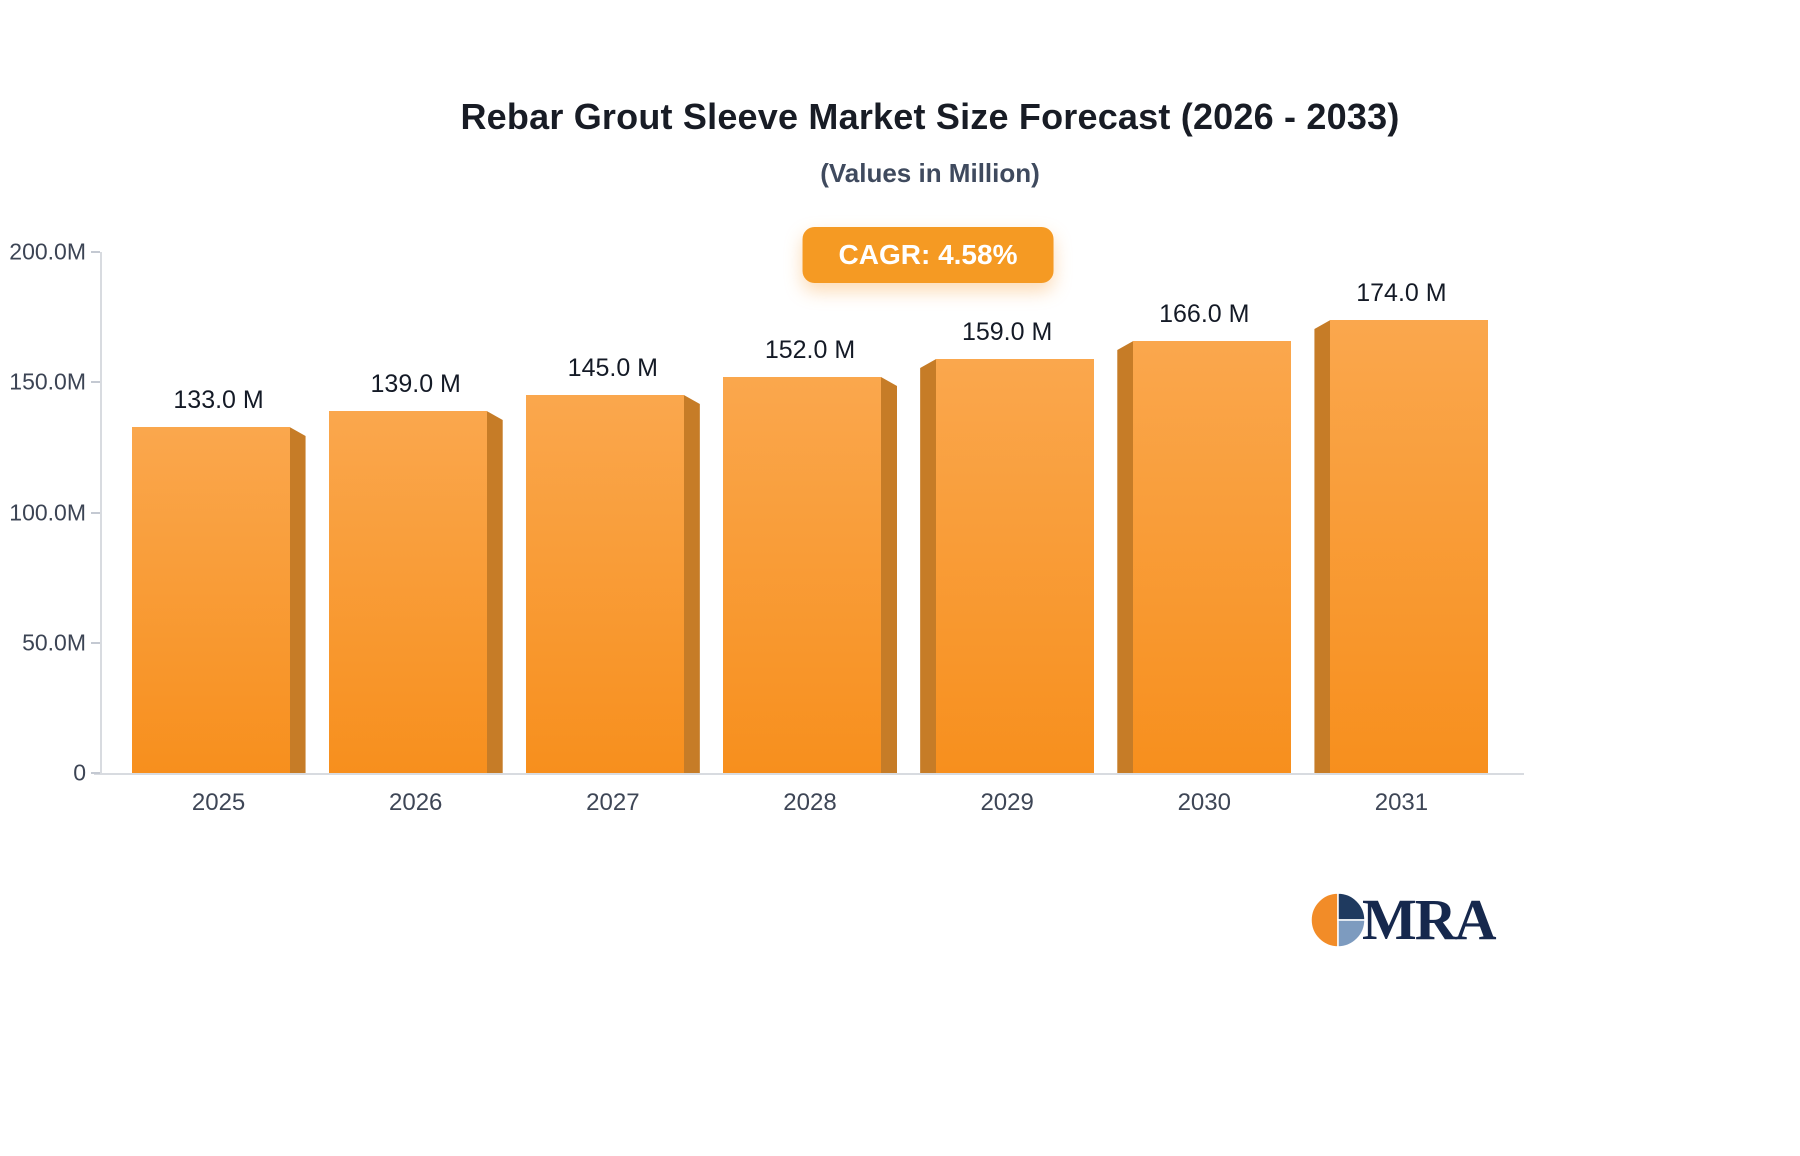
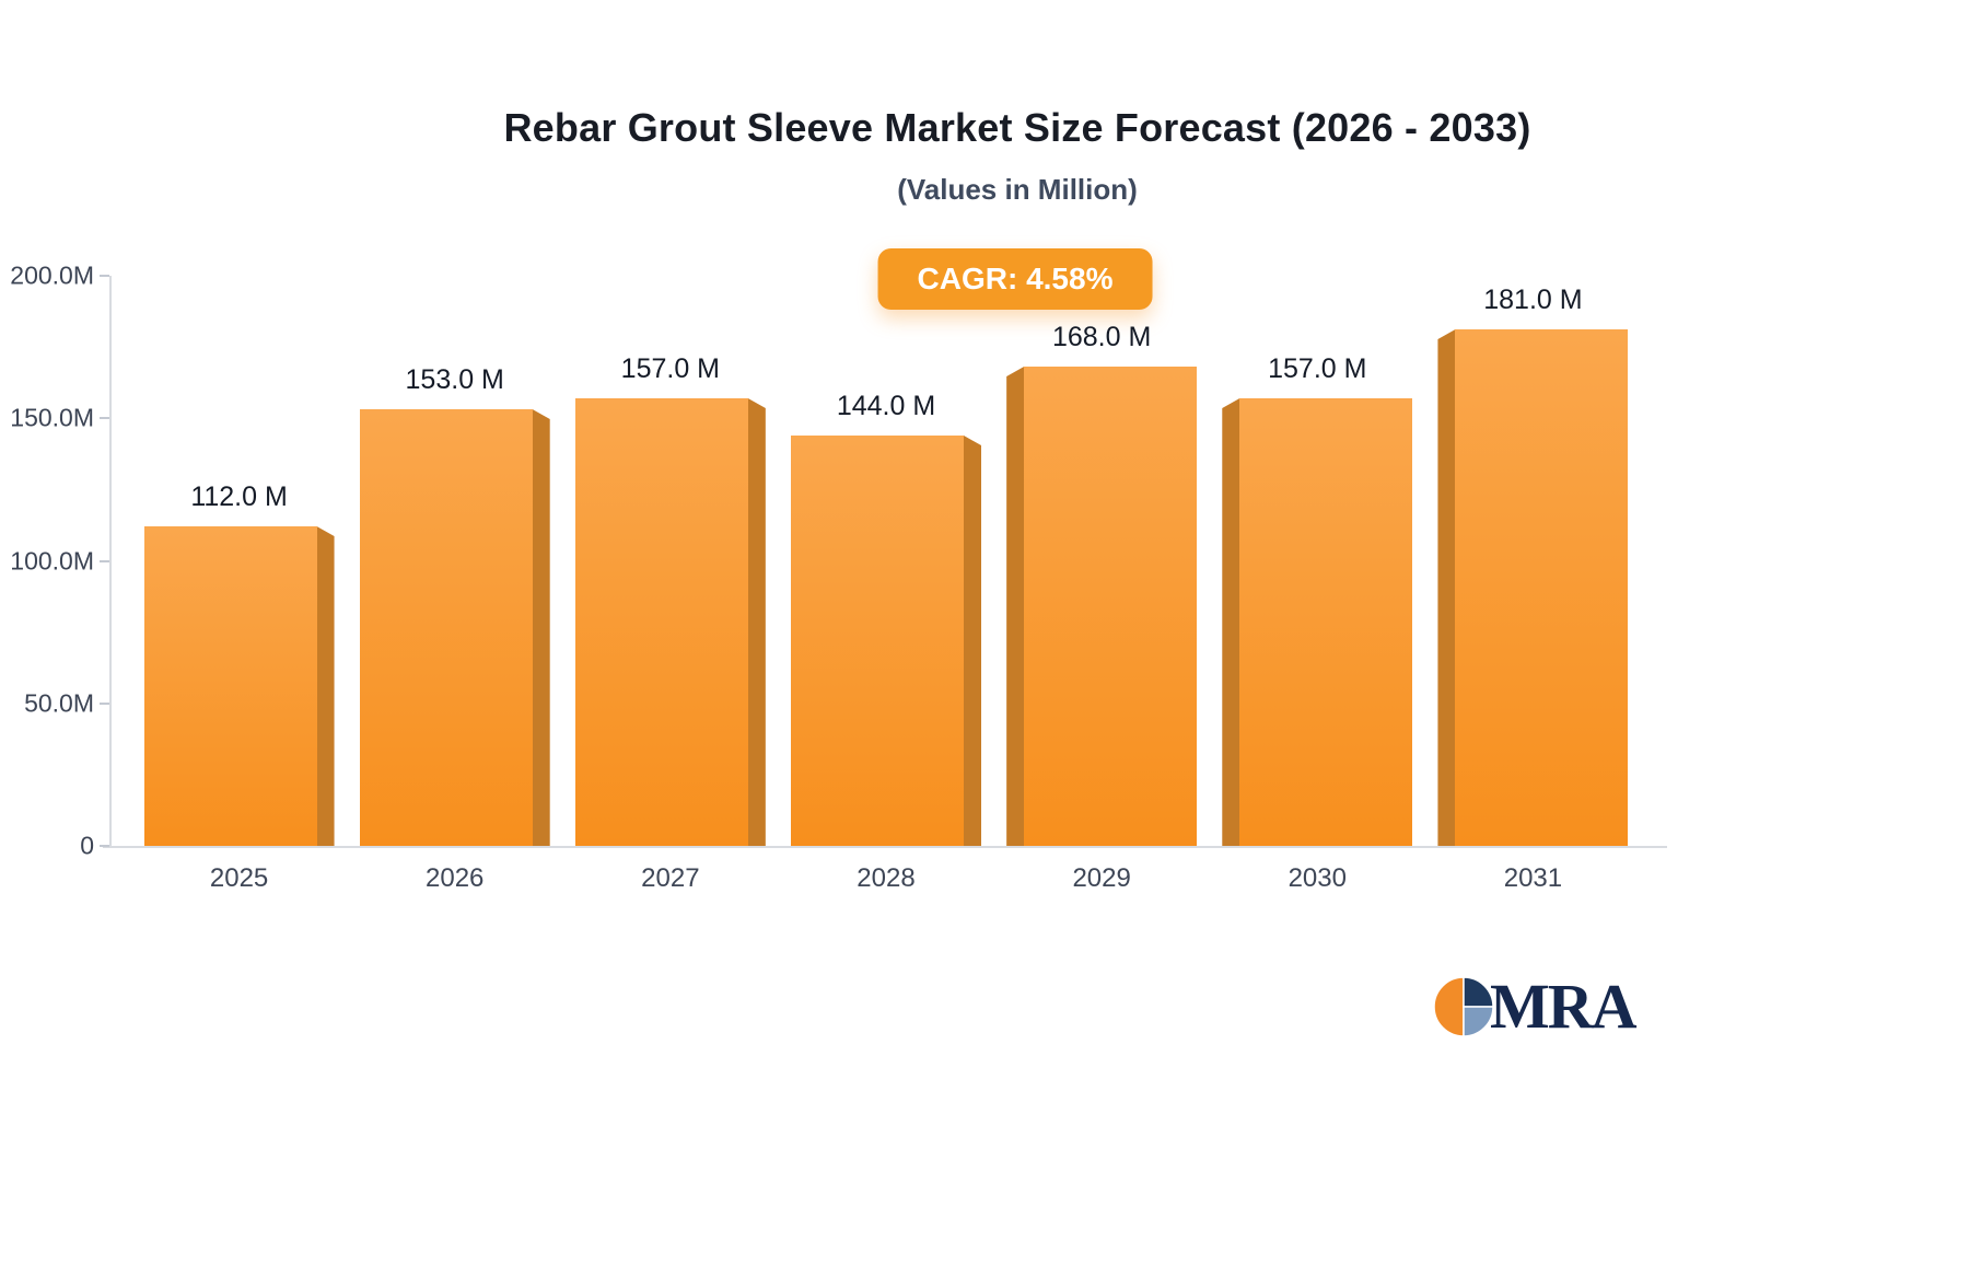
2025: 133.0 -> 112.0
2026: 139.0 -> 153.0
2027: 145.0 -> 157.0
2028: 152.0 -> 144.0
2029: 159.0 -> 168.0
2030: 166.0 -> 157.0
2031: 174.0 -> 181.0
